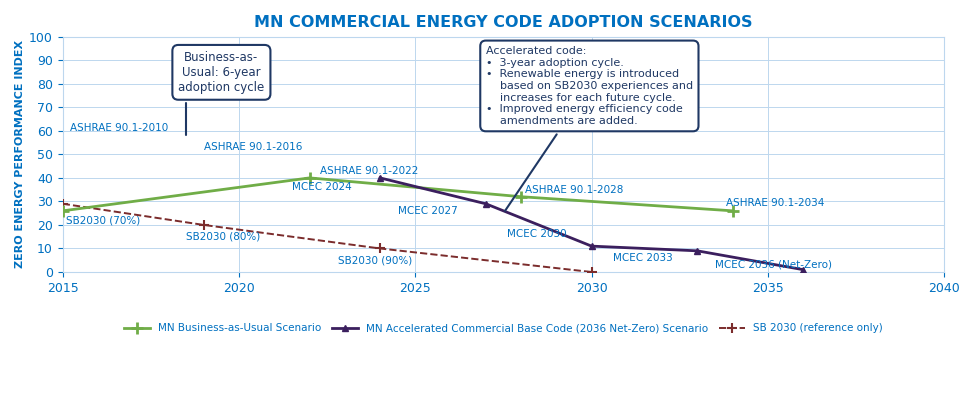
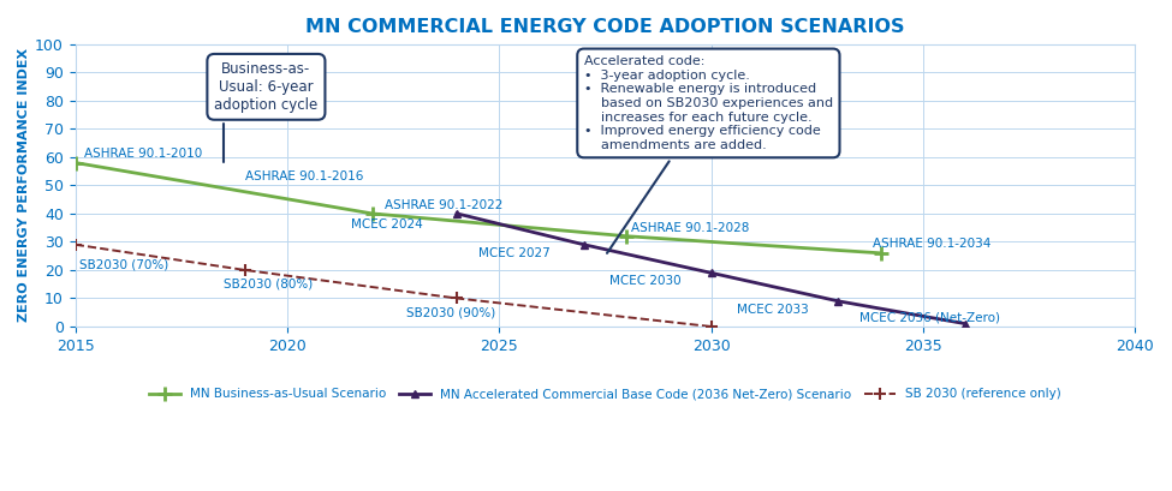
MN Business-as-Usual Scenario/2015: 26 -> 58
MN Accelerated Commercial Base Code (2036 Net-Zero) Scenario/2030: 11 -> 19
